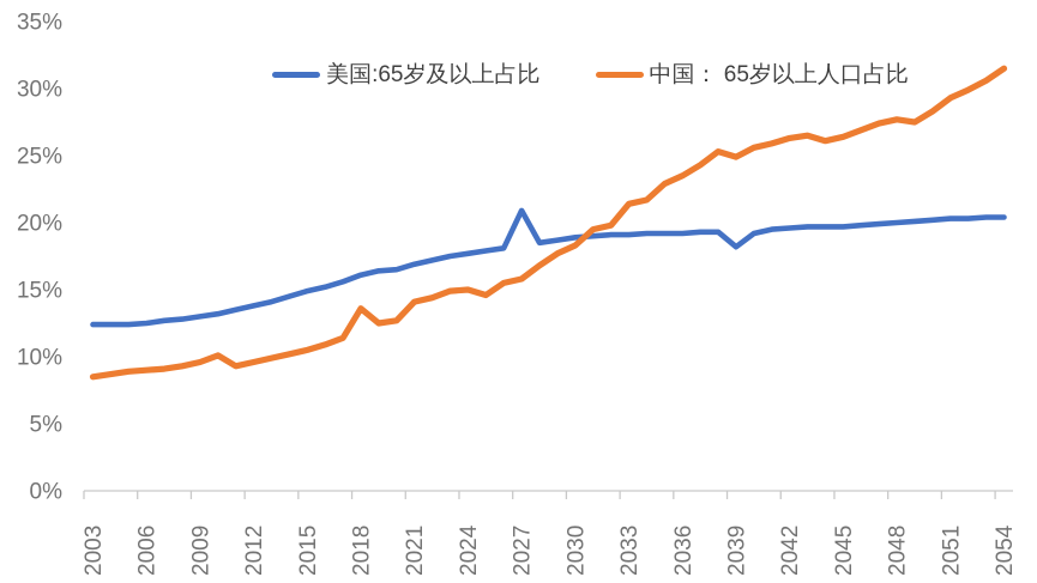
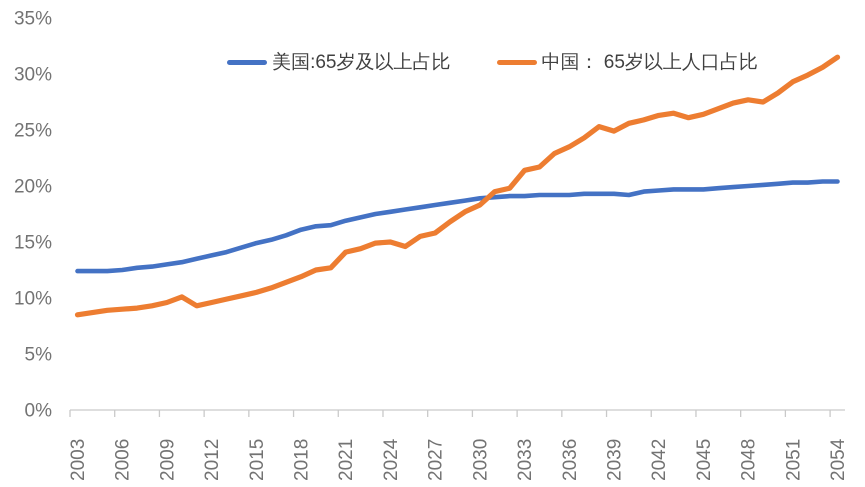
中国： 65岁以上人口占比/2018: 13.6% -> 11.9%
美国:65岁及以上占比/2027: 20.9% -> 18.3%
美国:65岁及以上占比/2039: 18.2% -> 19.3%
